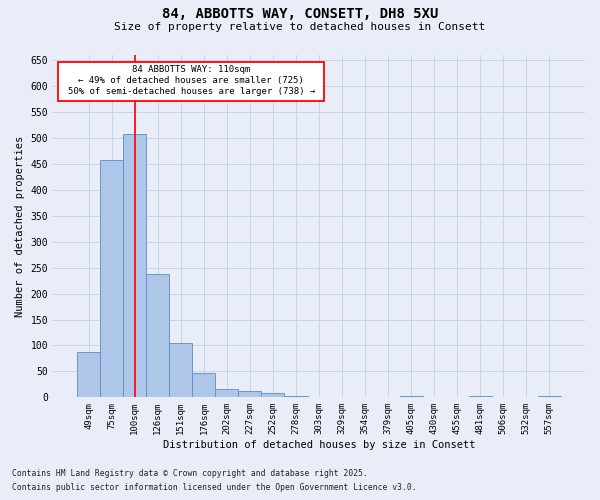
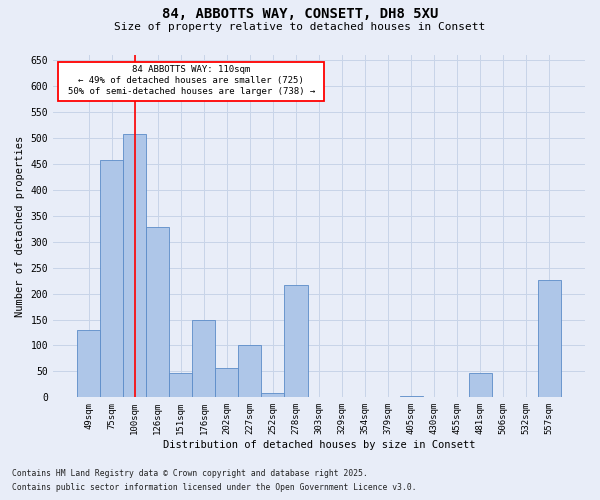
49sqm: 88 -> 130
126sqm: 238 -> 328
151sqm: 104 -> 46
176sqm: 47 -> 150
202sqm: 17 -> 56
227sqm: 13 -> 100
278sqm: 3 -> 216
481sqm: 3 -> 46
557sqm: 3 -> 226
